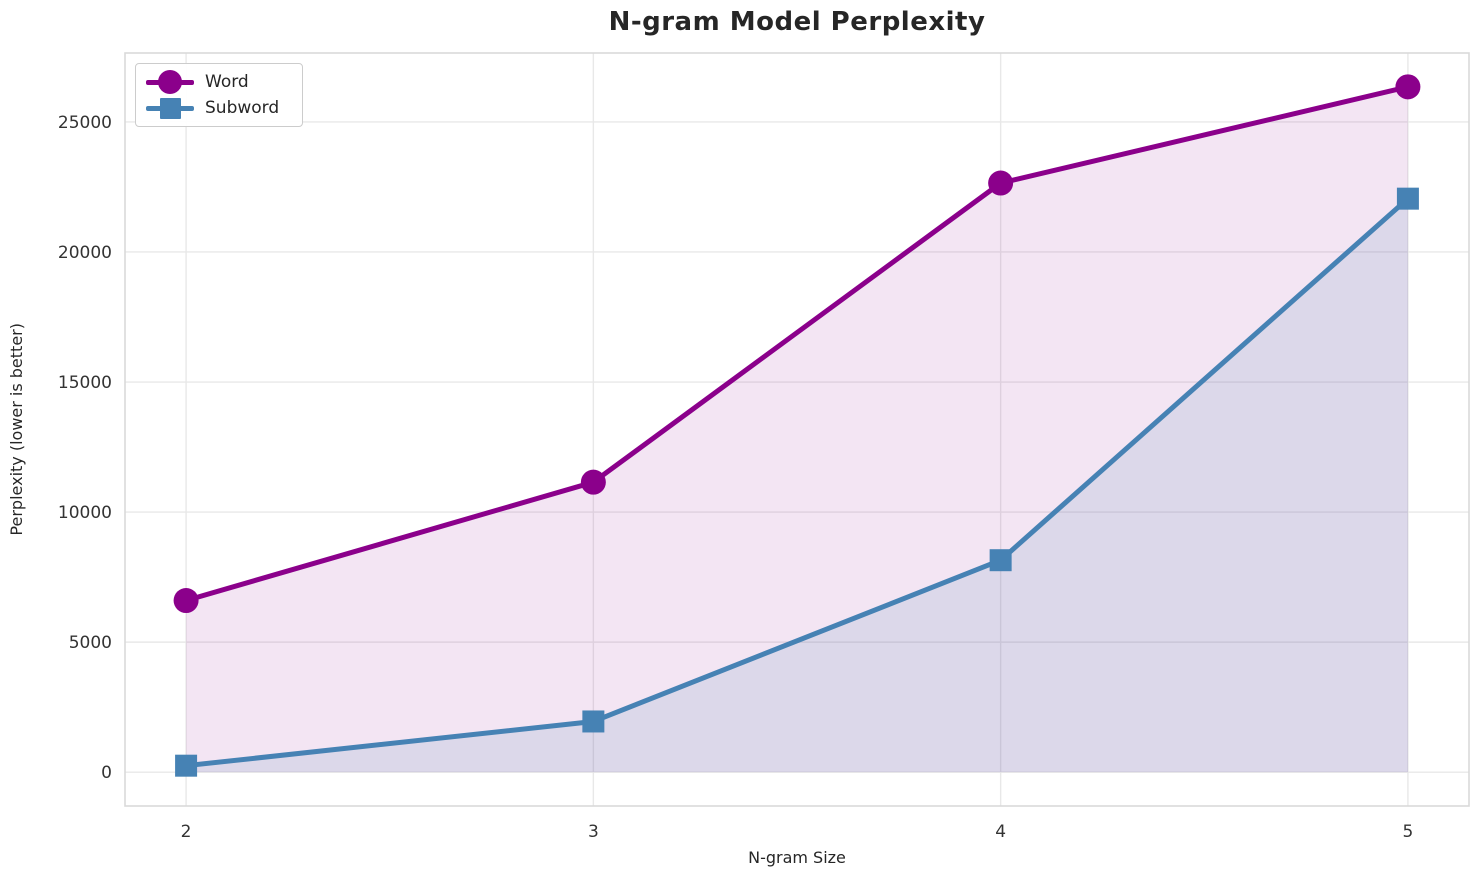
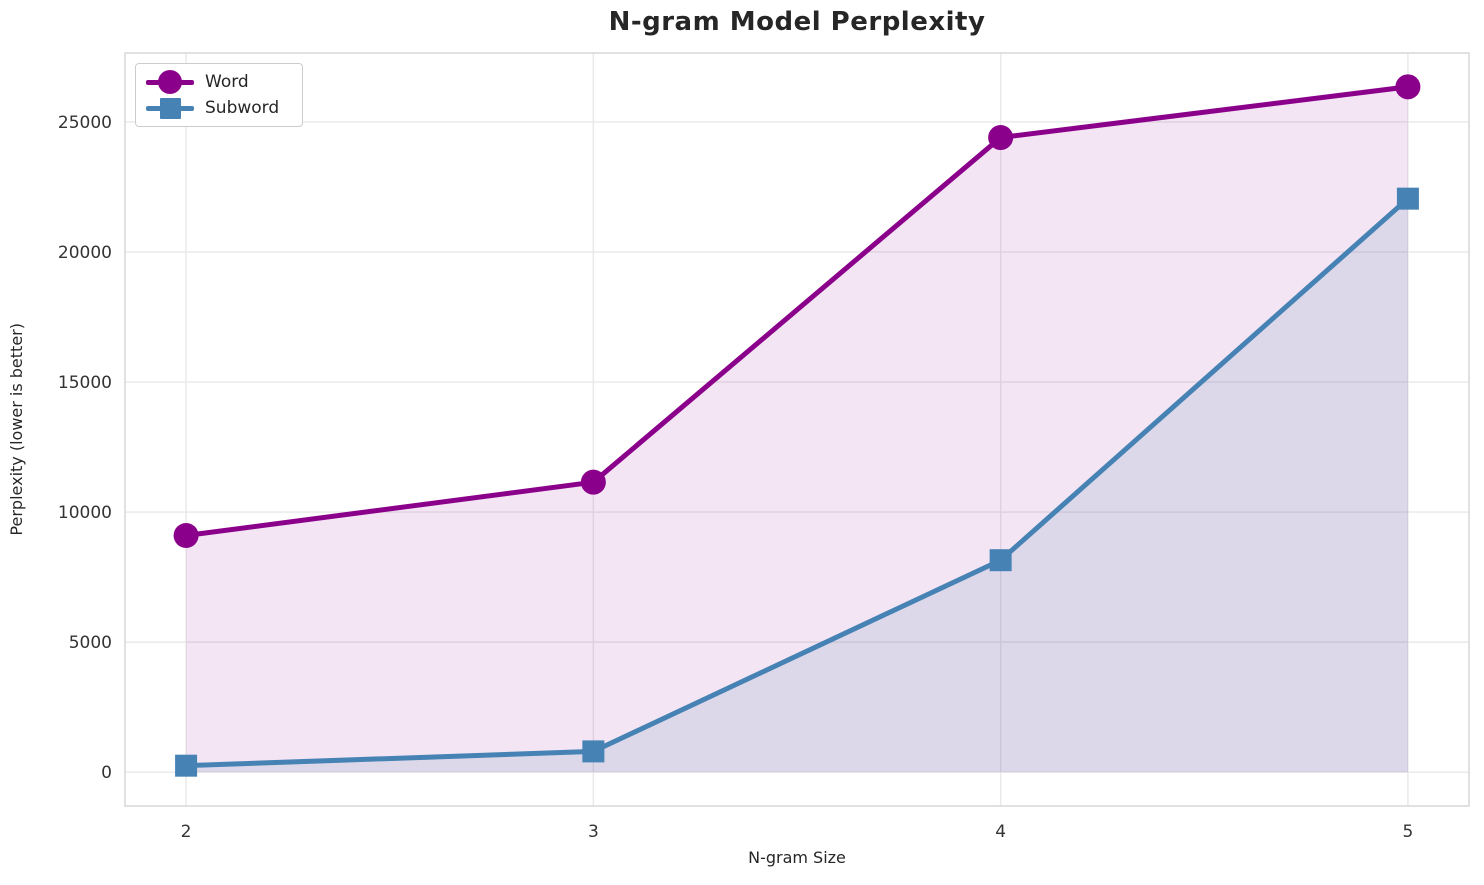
Word/2: 6600 -> 9100
Subword/3: 2000 -> 800
Word/4: 22600 -> 24400
